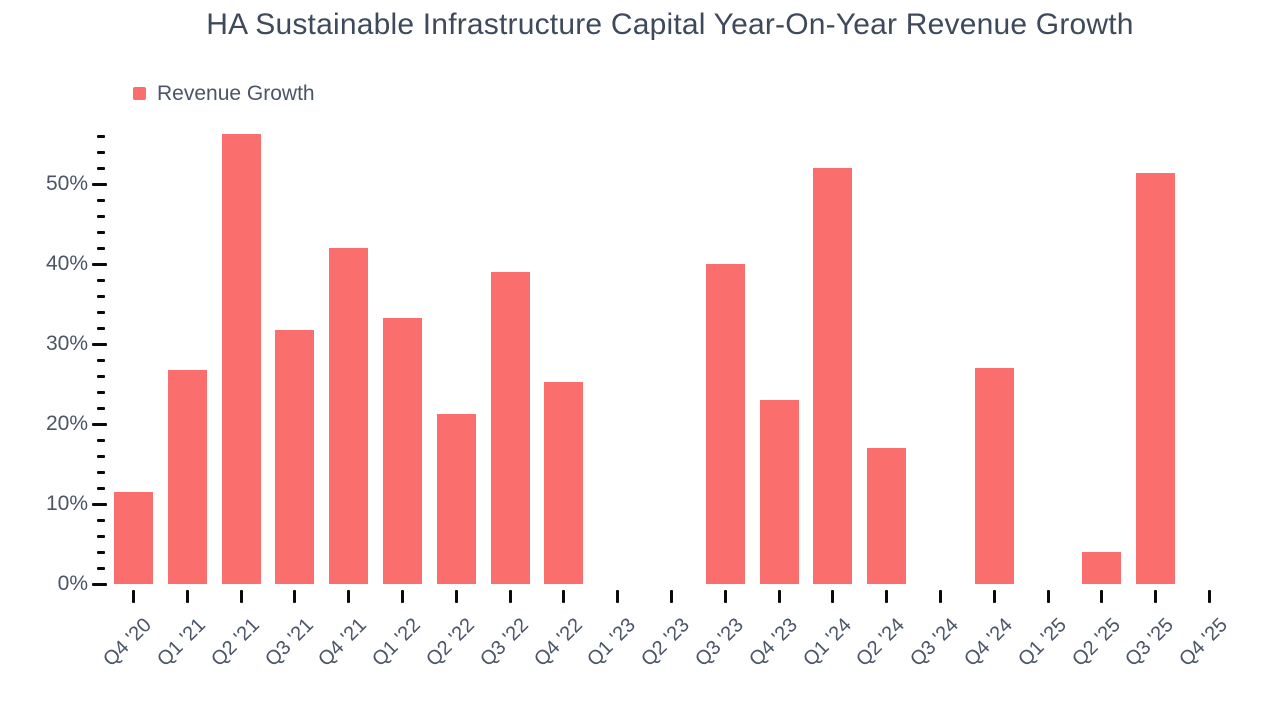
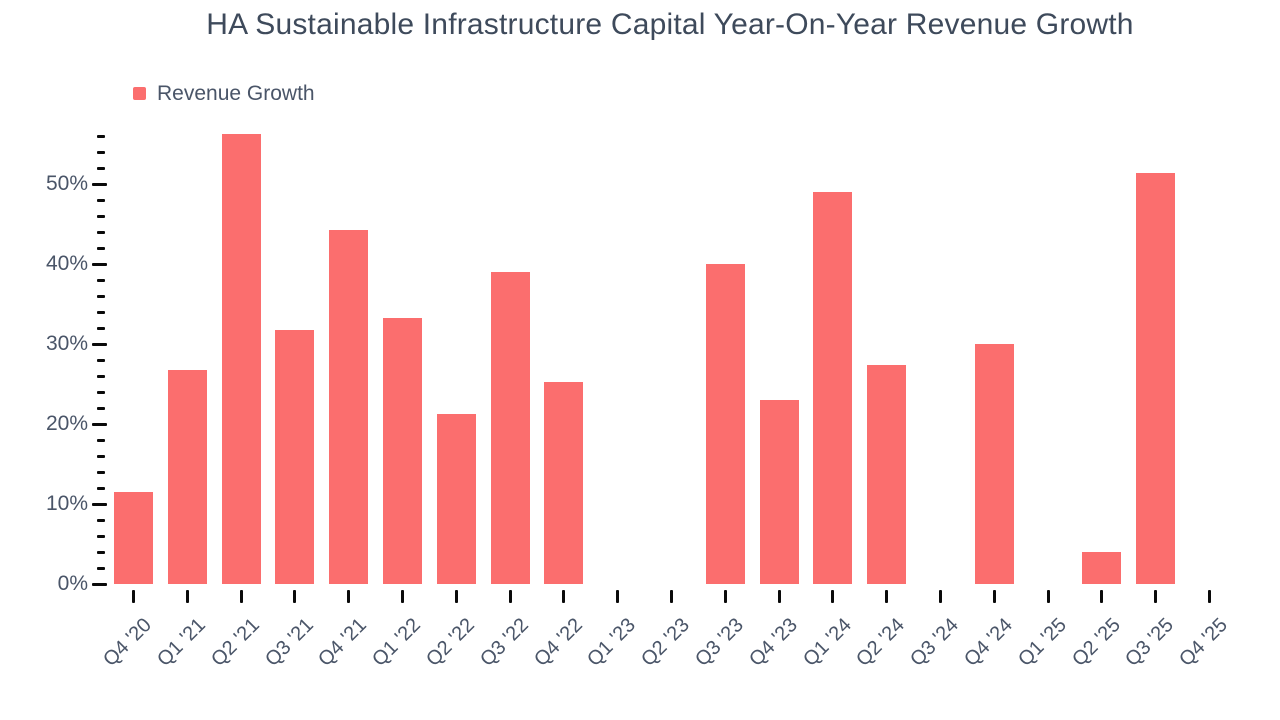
Q4 '21: 42% -> 44%
Q1 '24: 52% -> 49%
Q2 '24: 17% -> 27%
Q4 '24: 27% -> 30%
